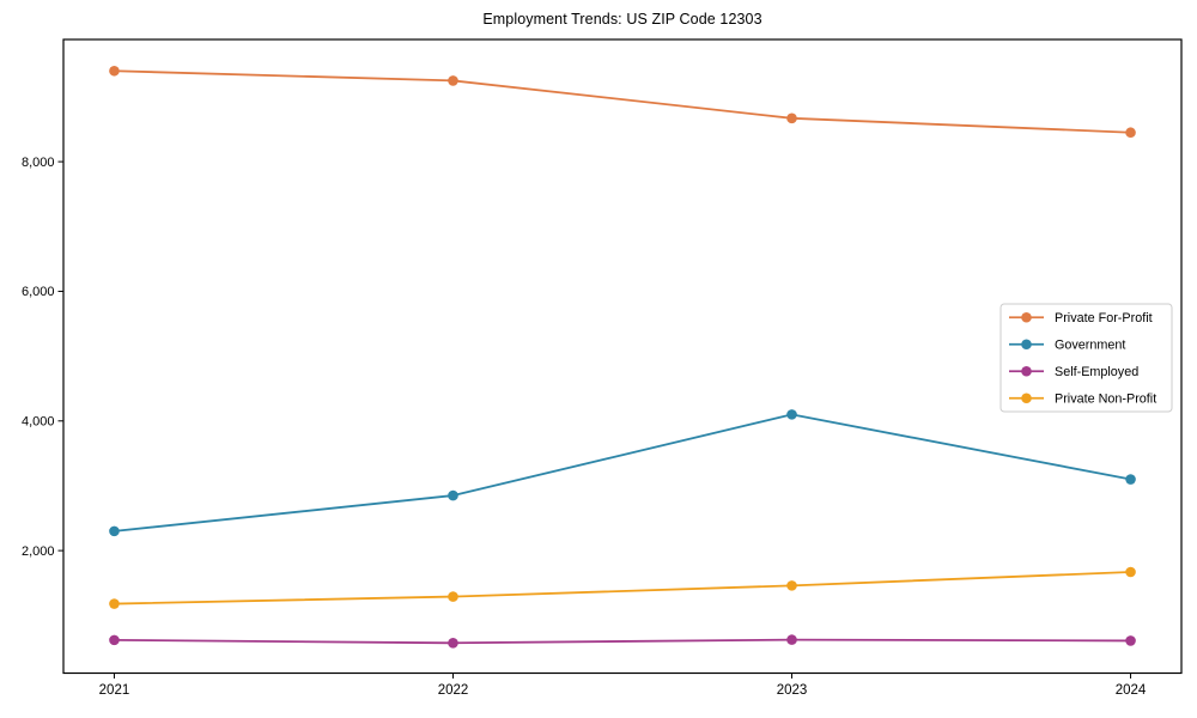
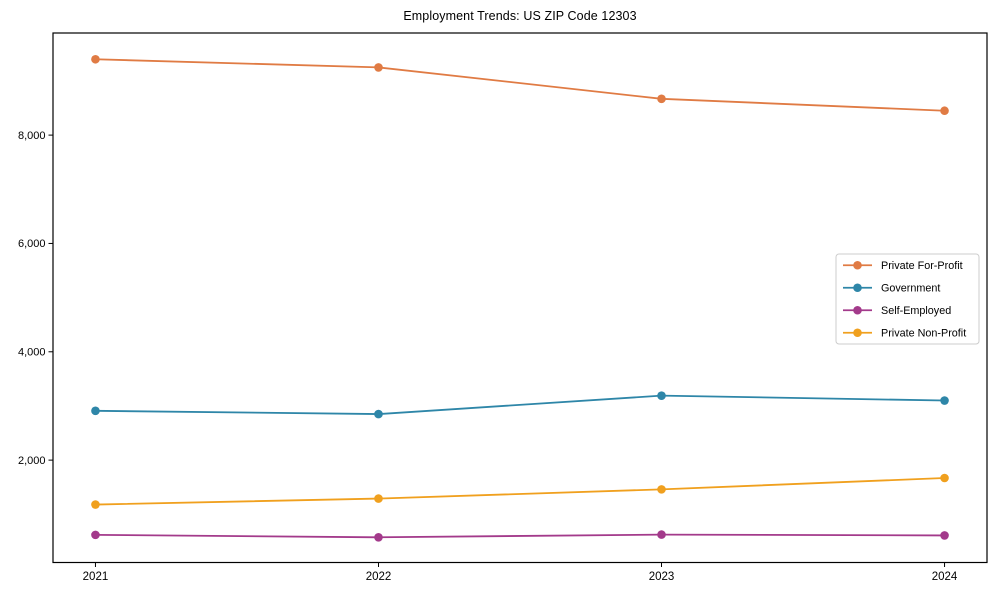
Government/2021: 2300 -> 2900
Government/2023: 4100 -> 3200
